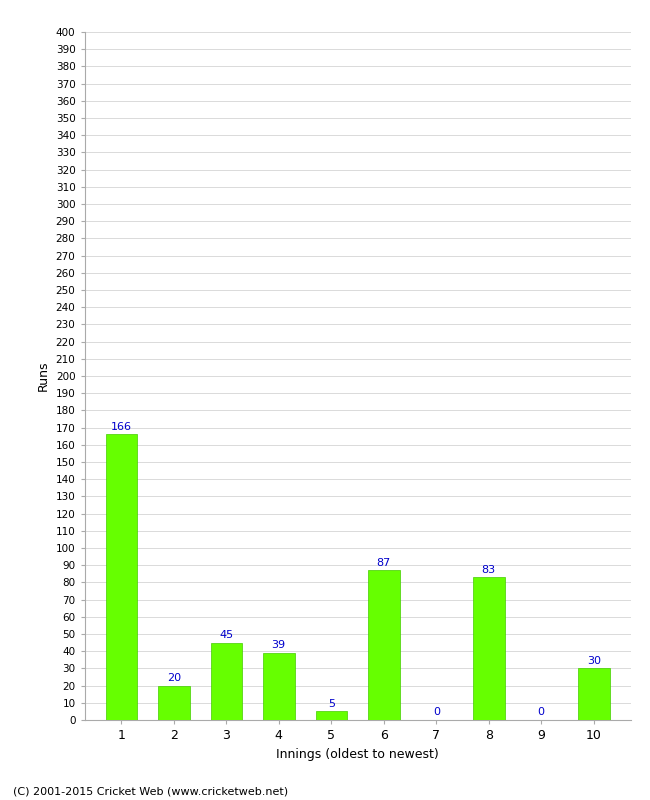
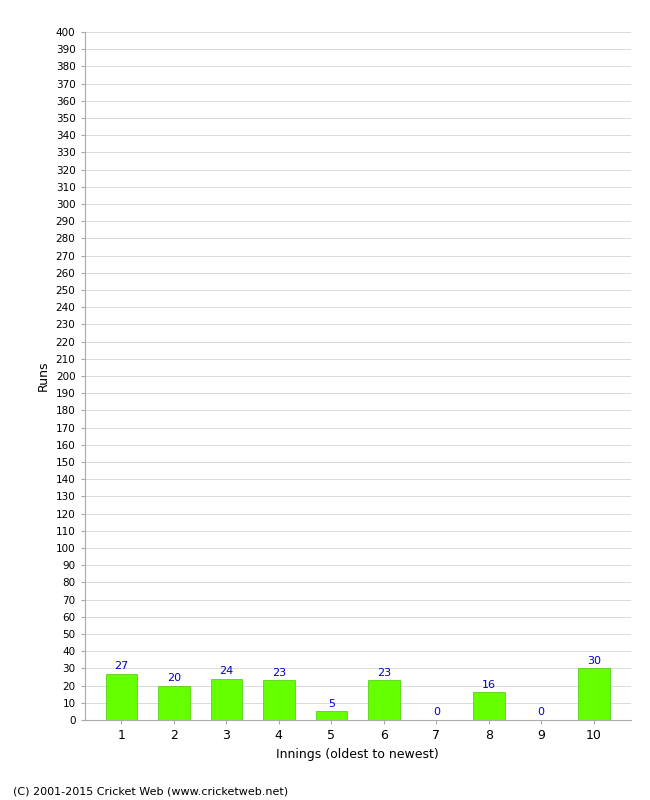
1: 166 -> 27
3: 45 -> 24
4: 39 -> 23
6: 87 -> 23
8: 83 -> 16
